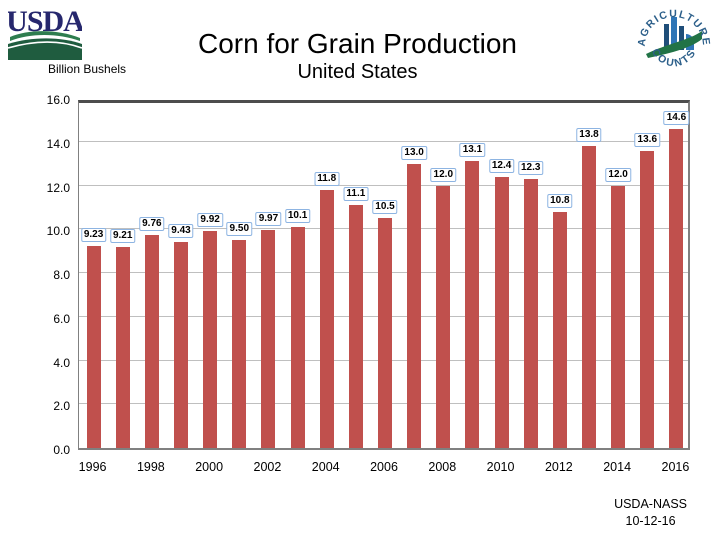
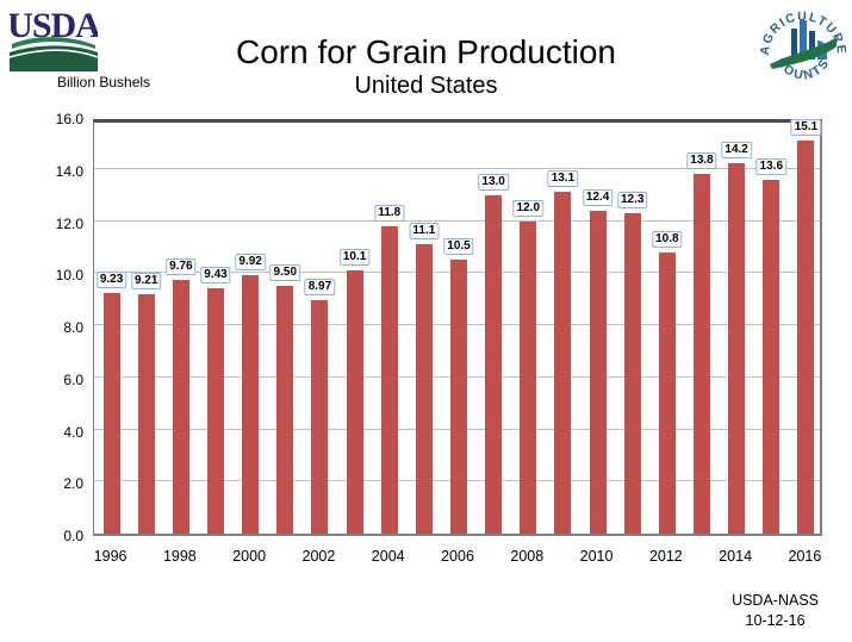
2002: 9.97 -> 8.97
2014: 12.0 -> 14.2
2016: 14.6 -> 15.1
